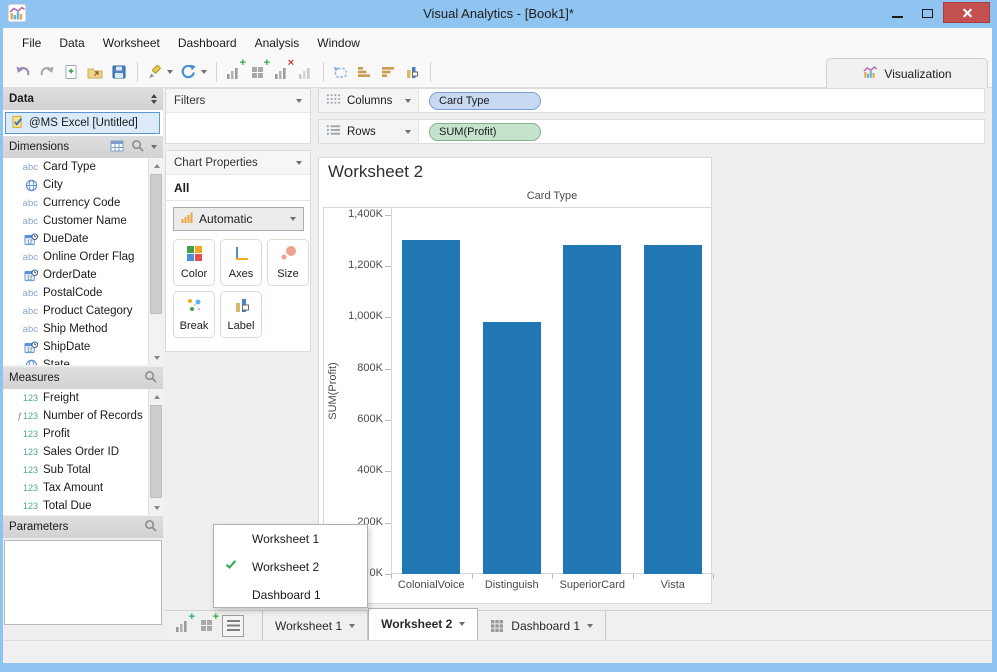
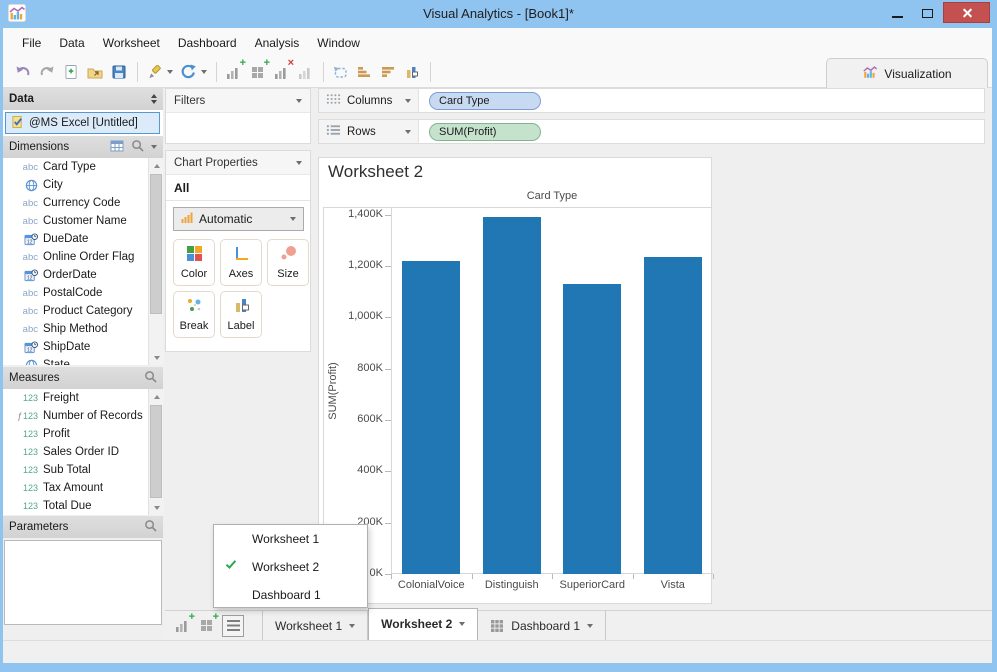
ColonialVoice: 1300K -> 1220K
Distinguish: 980K -> 1390K
SuperiorCard: 1280K -> 1130K
Vista: 1280K -> 1240K
